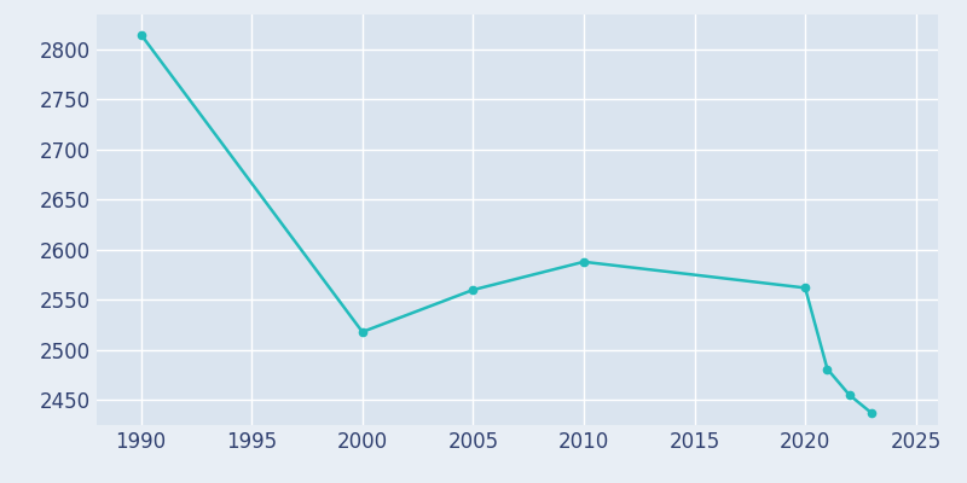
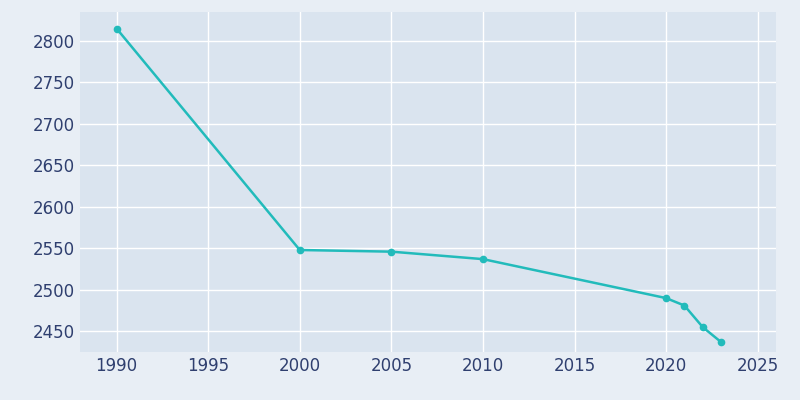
2000: 2518 -> 2548
2005: 2560 -> 2546
2010: 2588 -> 2537
2020: 2562 -> 2490
